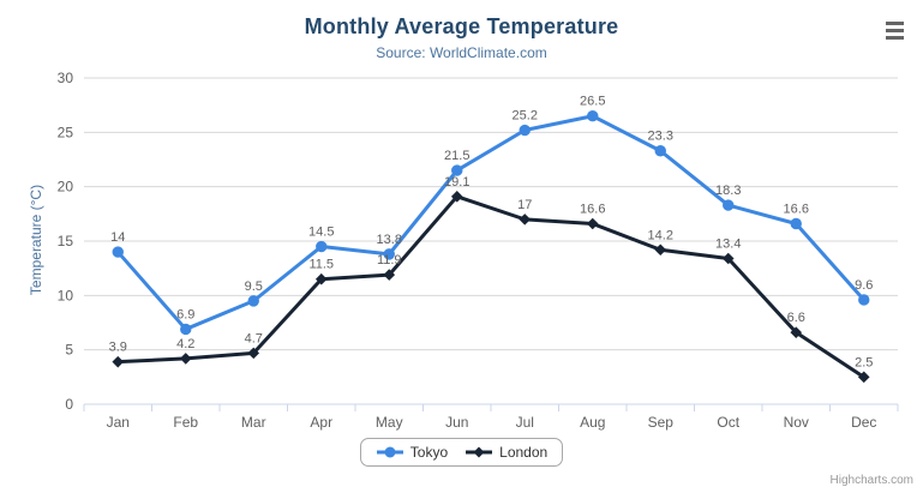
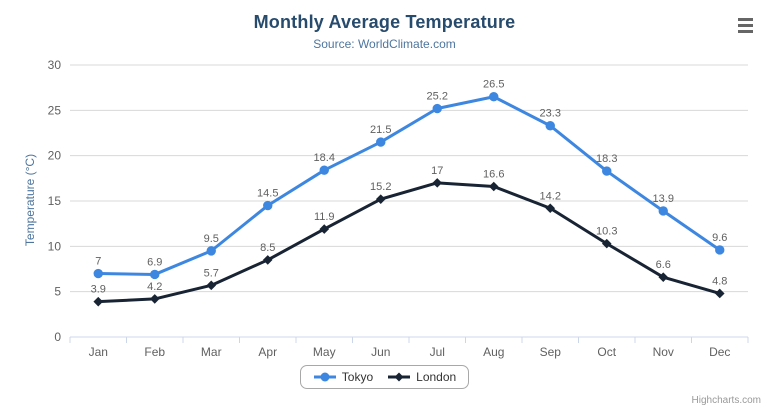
Tokyo/Jan: 14 -> 7
London/Mar: 4.7 -> 5.7
London/Apr: 11.5 -> 8.5
Tokyo/May: 13.8 -> 18.4
London/Jun: 19.1 -> 15.2
London/Oct: 13.4 -> 10.3
Tokyo/Nov: 16.6 -> 13.9
London/Dec: 2.5 -> 4.8
